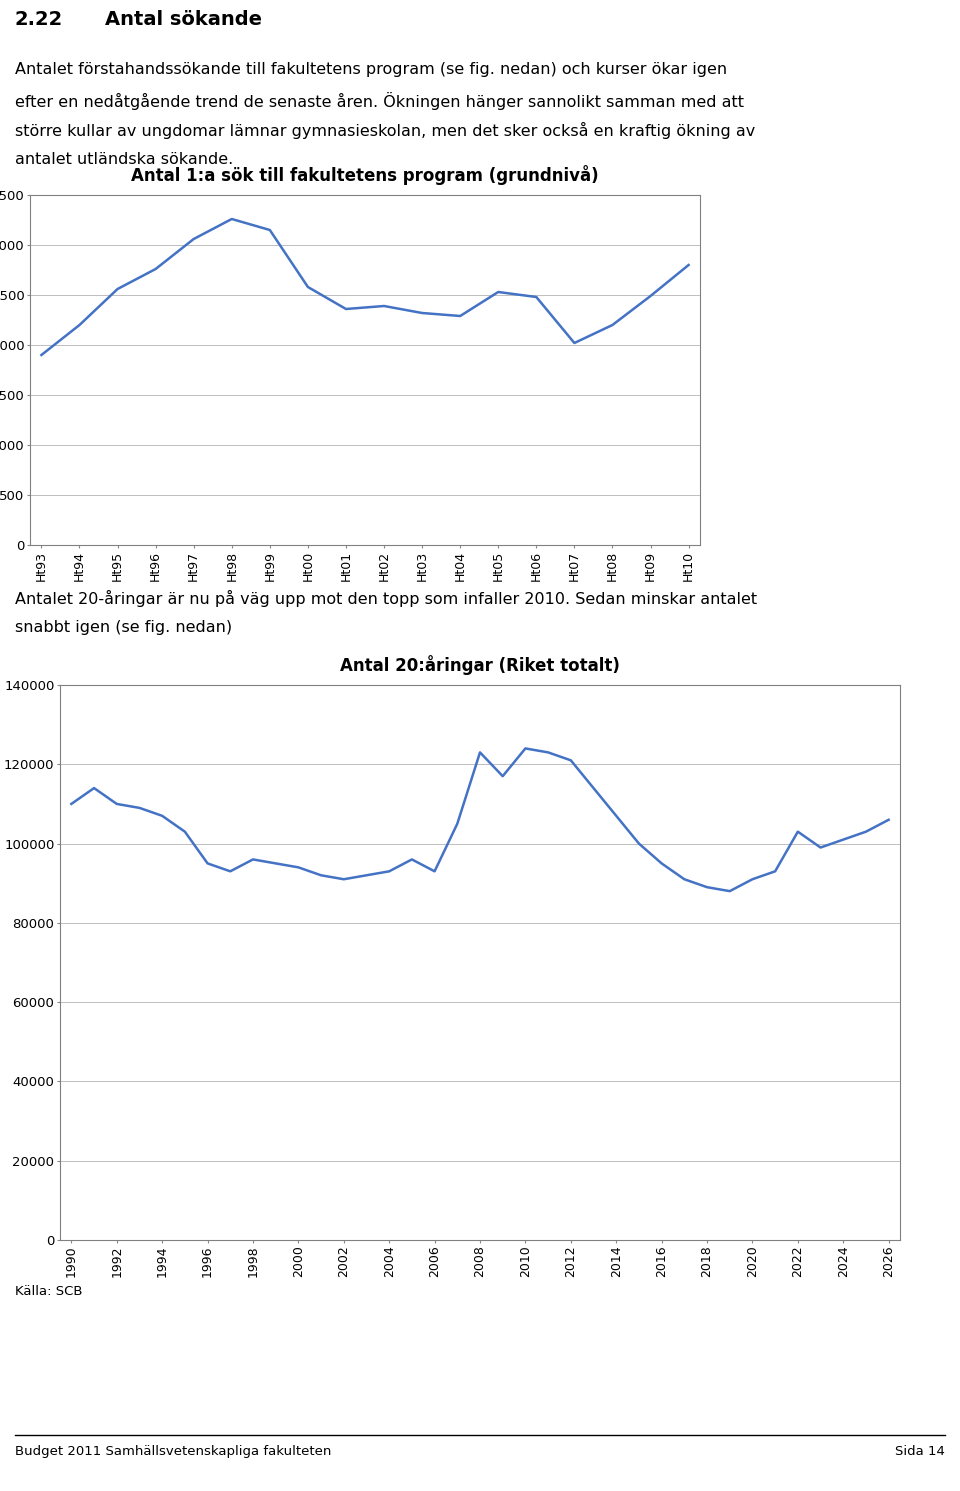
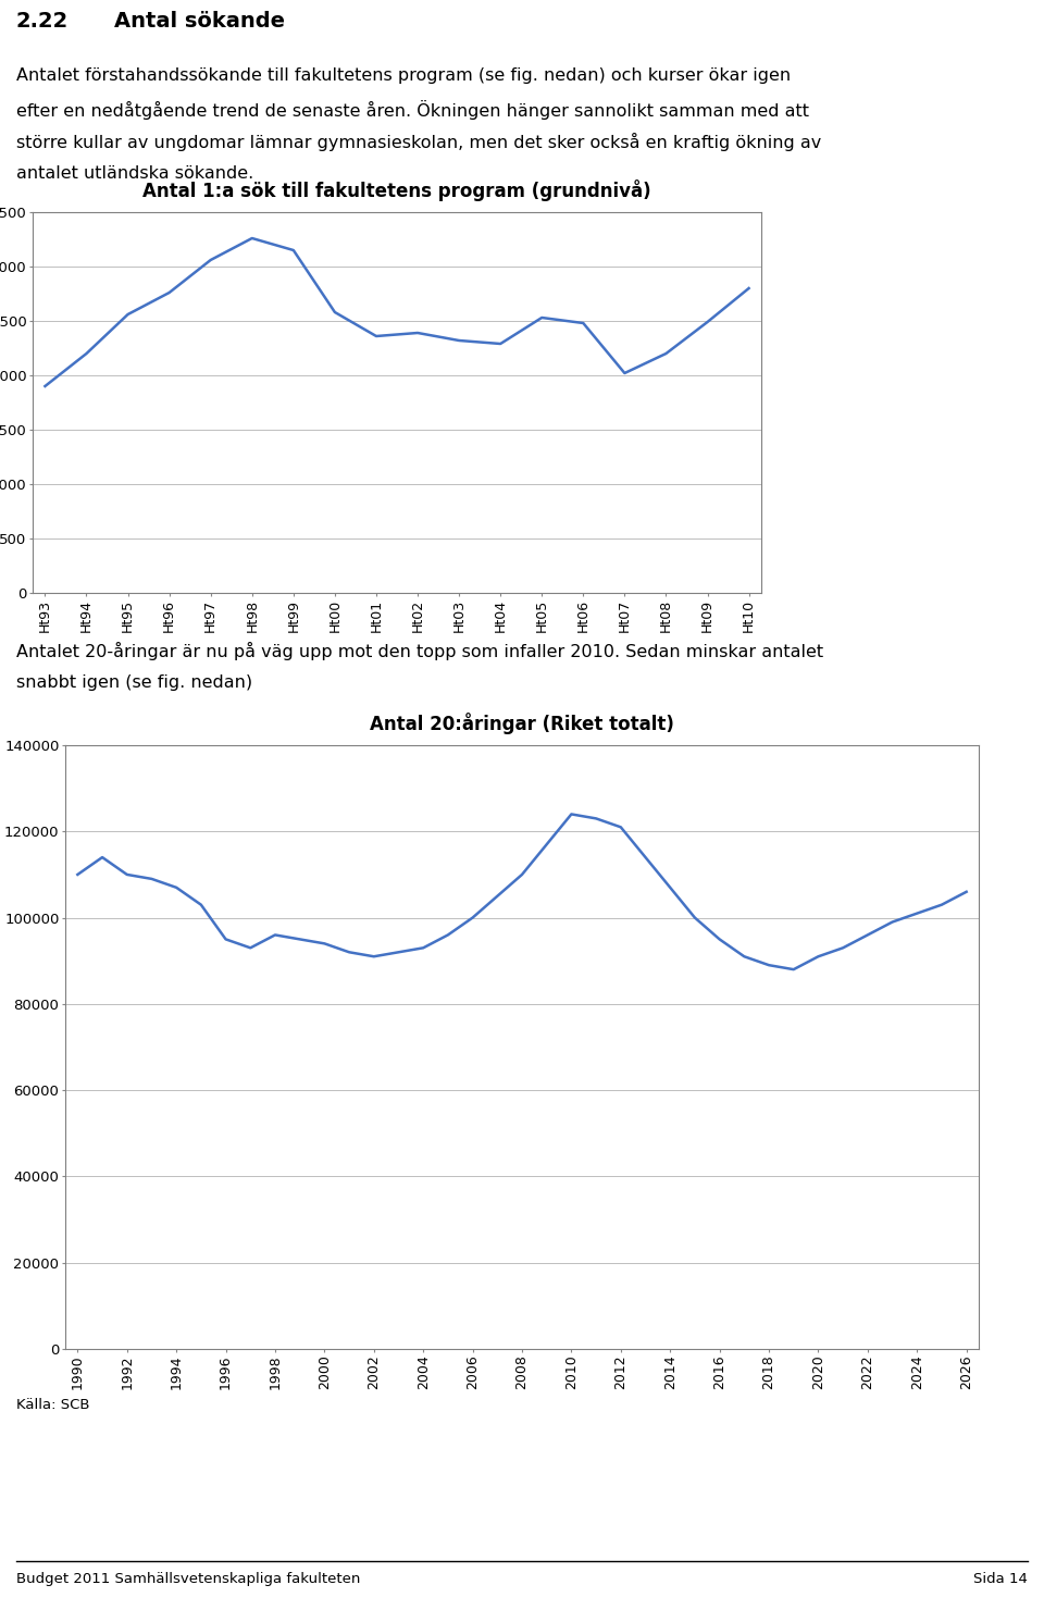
Antal 20:åringar (Riket totalt)/2006: 93000 -> 100000
Antal 20:åringar (Riket totalt)/2008: 123000 -> 110000
Antal 20:åringar (Riket totalt)/2022: 103000 -> 96000
